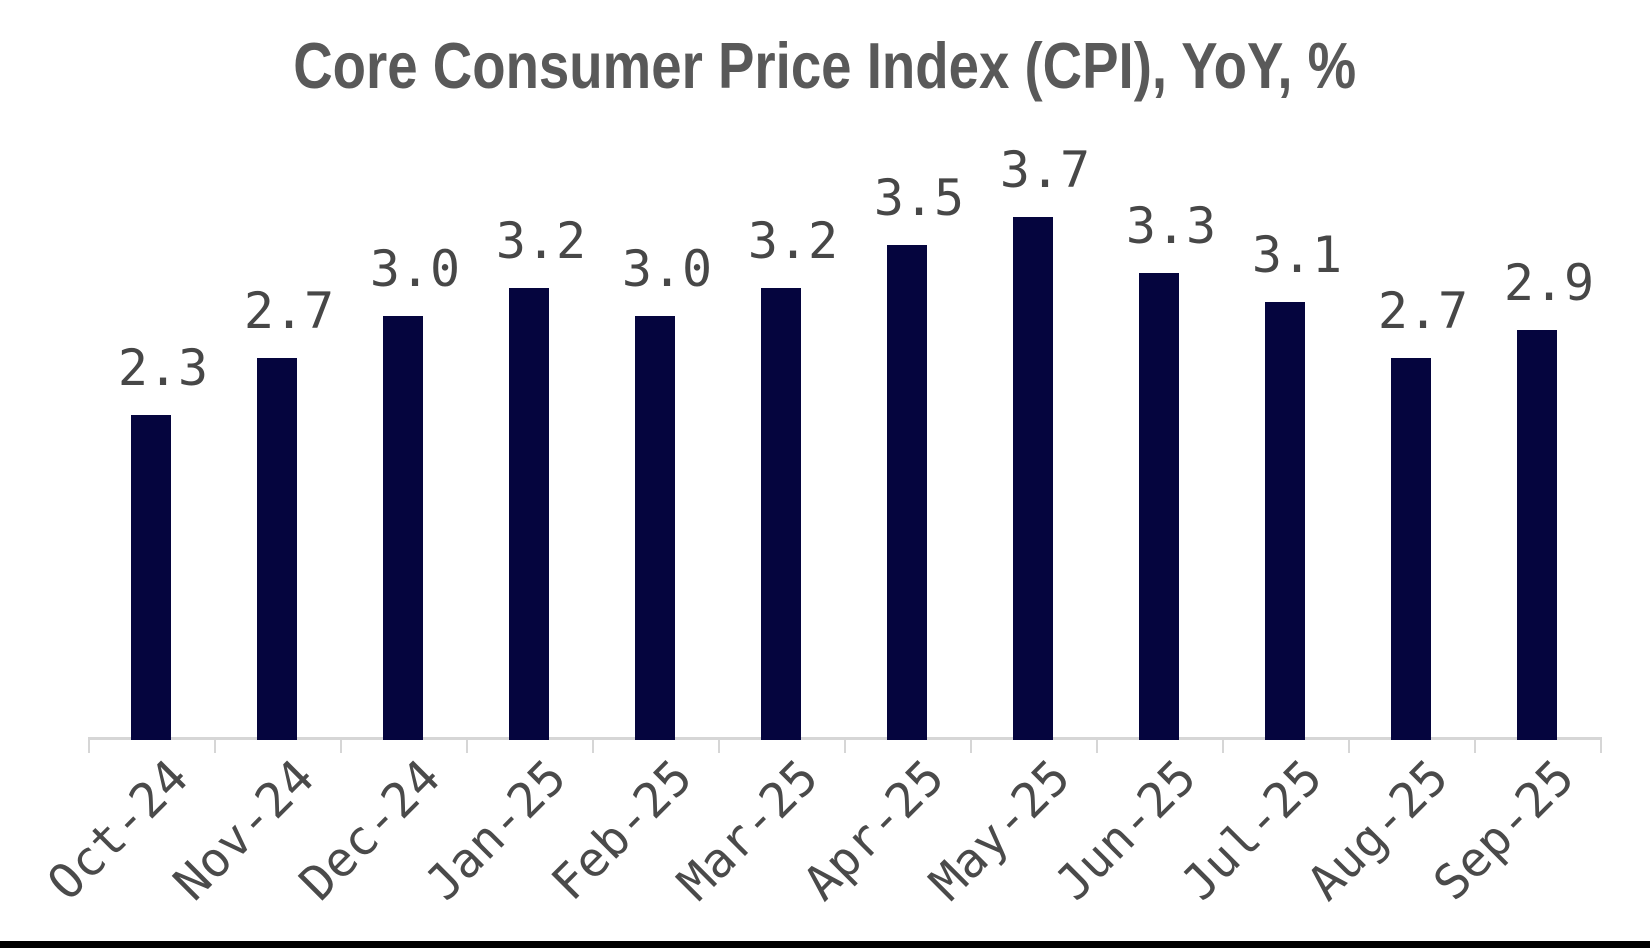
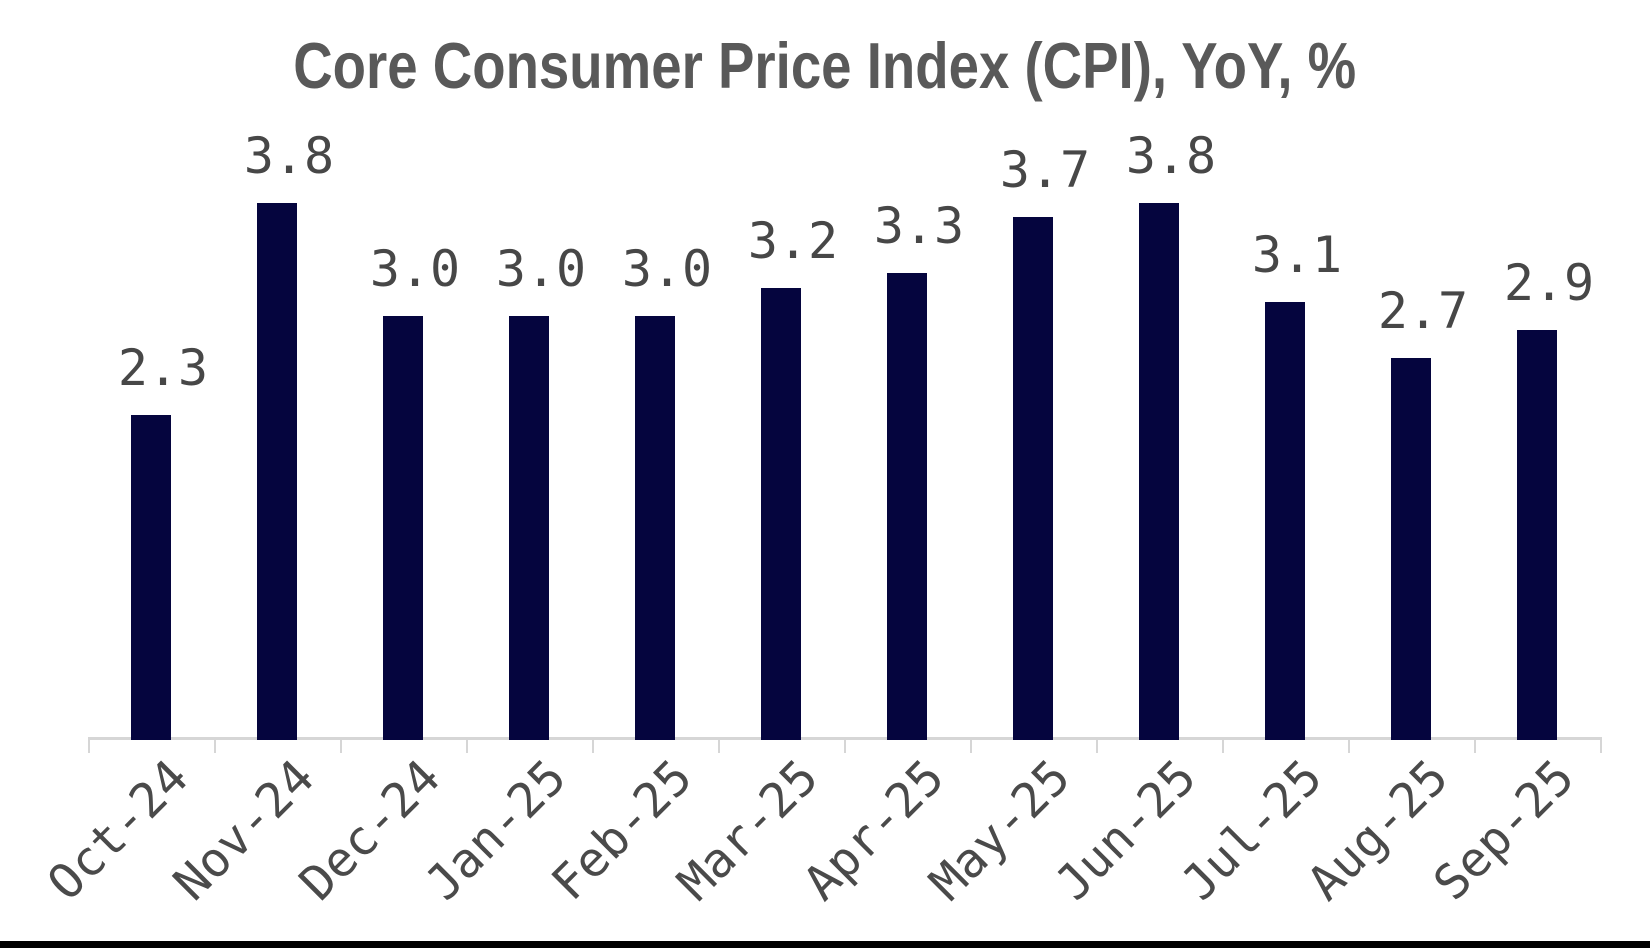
Nov-24: 2.7 -> 3.8
Jan-25: 3.2 -> 3.0
Apr-25: 3.5 -> 3.3
Jun-25: 3.3 -> 3.8
